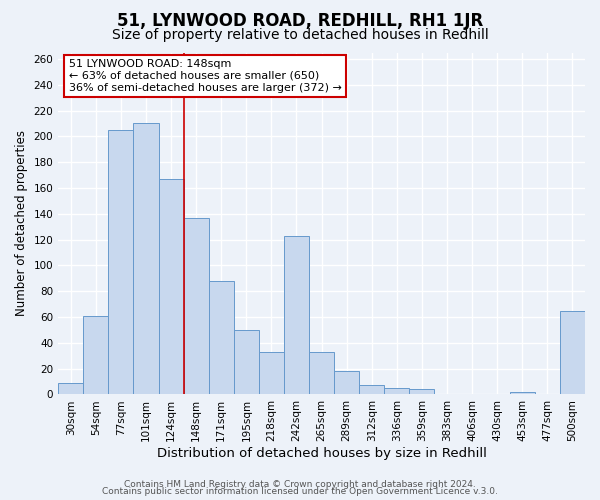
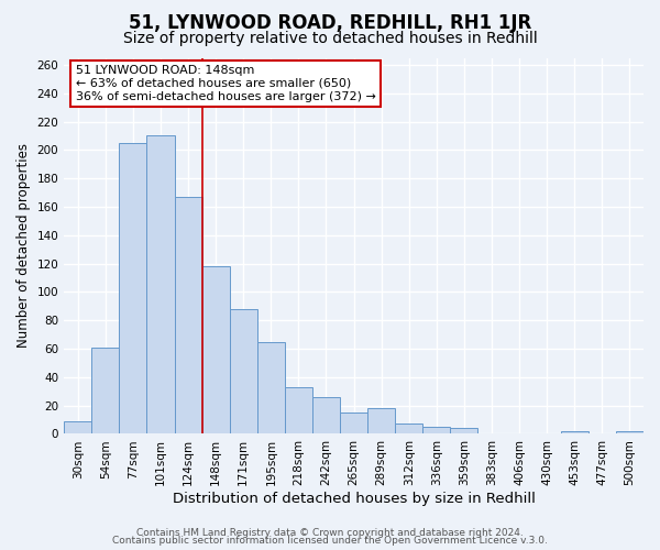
148sqm: 137 -> 118
195sqm: 50 -> 65
242sqm: 123 -> 26
265sqm: 33 -> 15
500sqm: 65 -> 2
